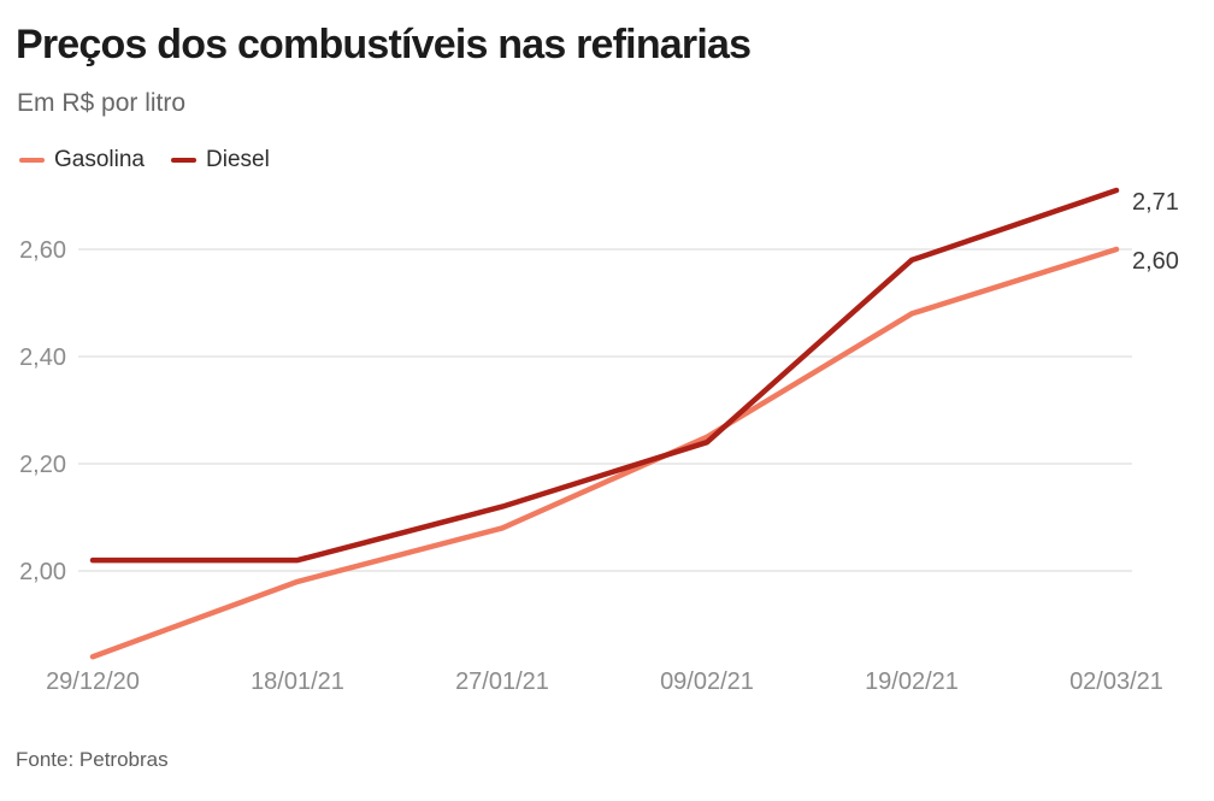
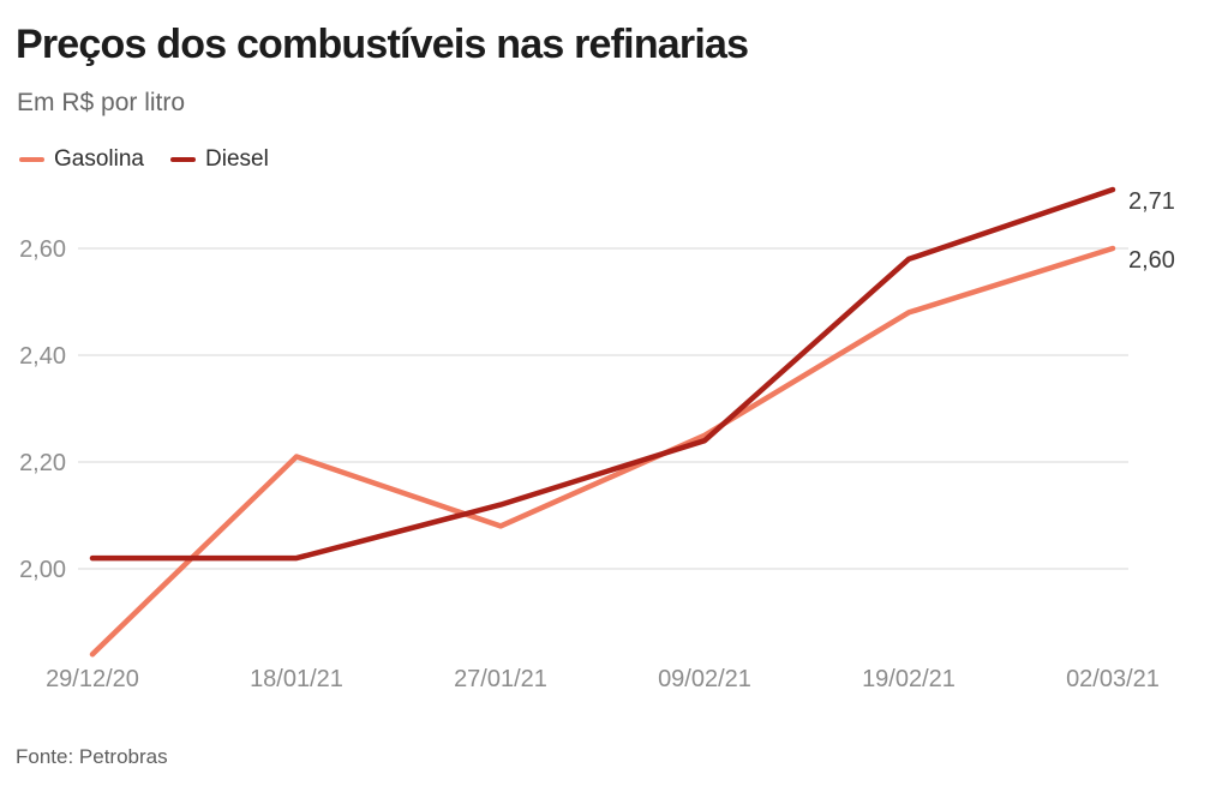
Gasolina/18/01/21: 1,98 -> 2,21
